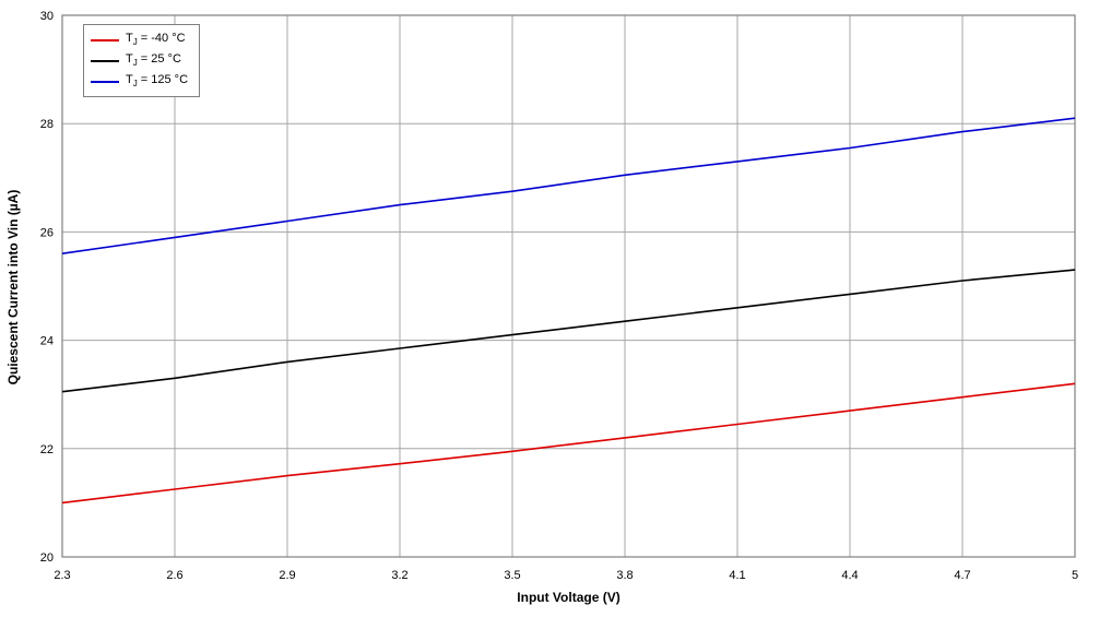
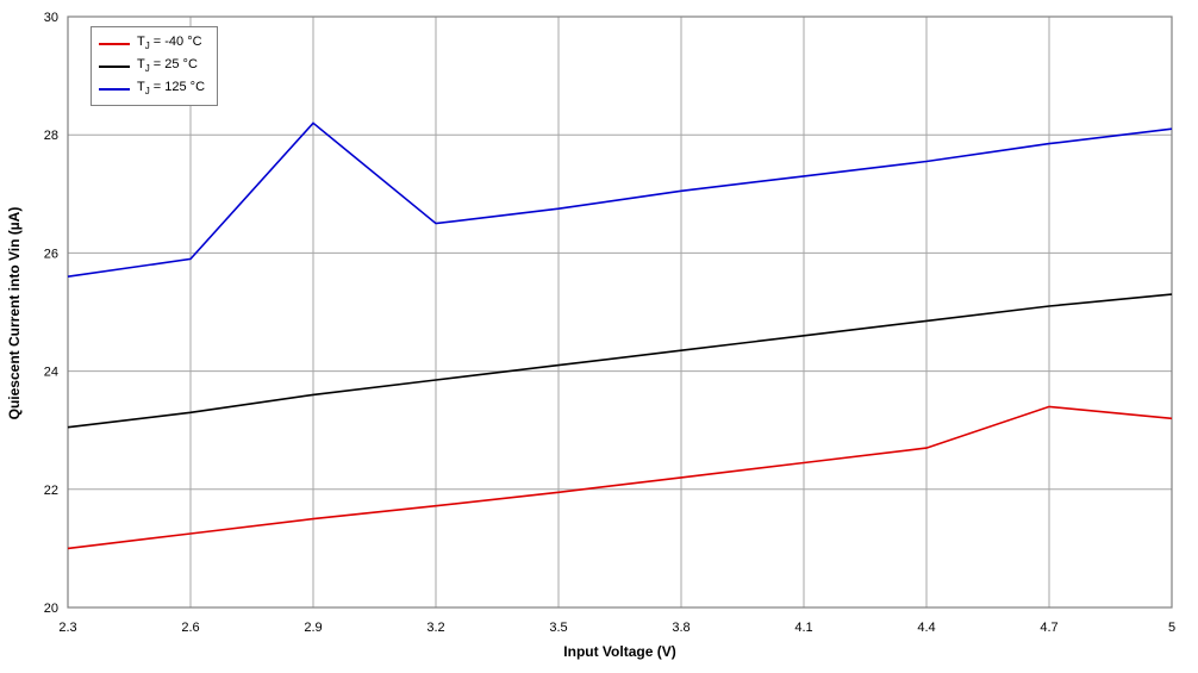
TJ = 125 °C/2.9: 26.2 -> 28.2
TJ = -40 °C/4.7: 22.9 -> 23.4
